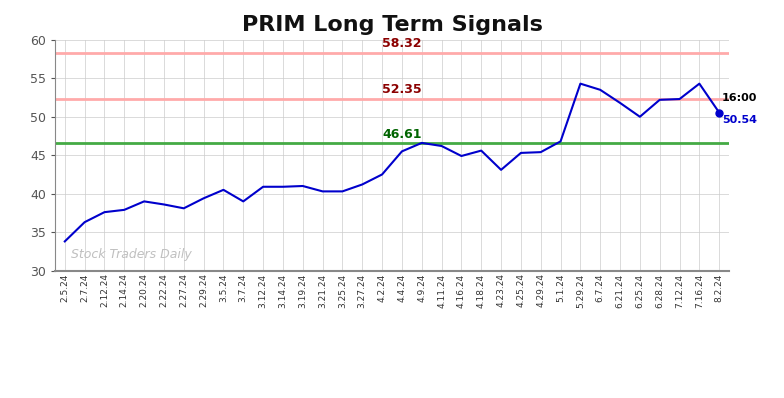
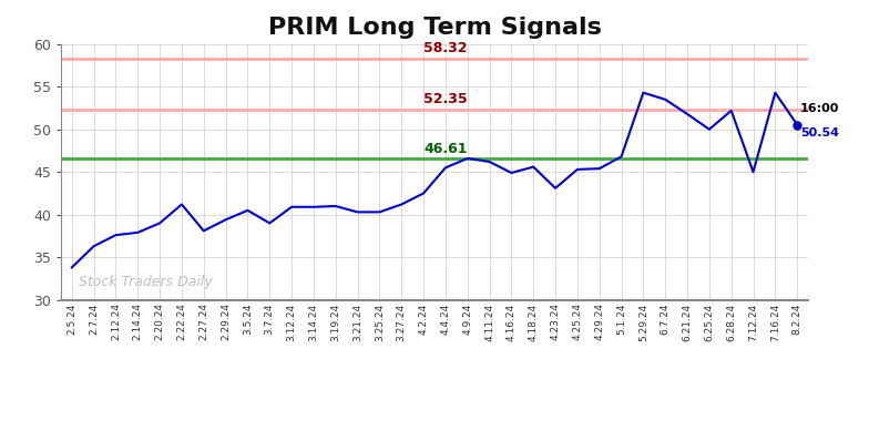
2.22.24: 38.6 -> 41.2
7.12.24: 52.3 -> 45.0
